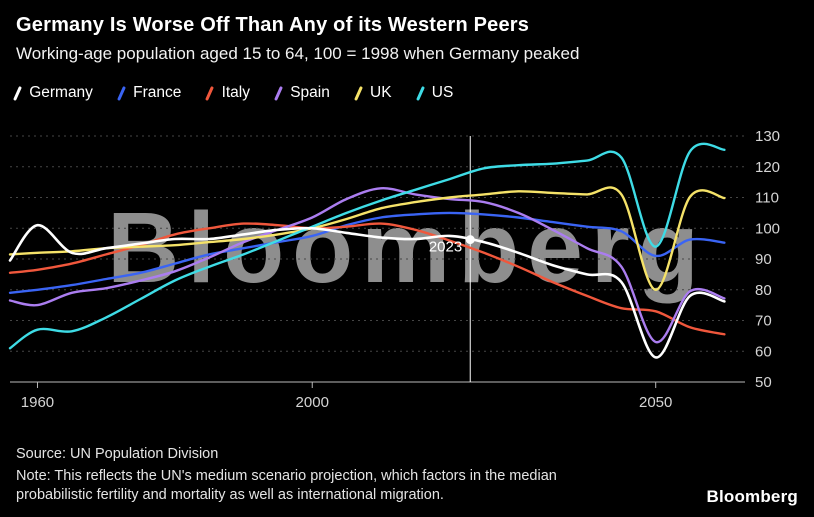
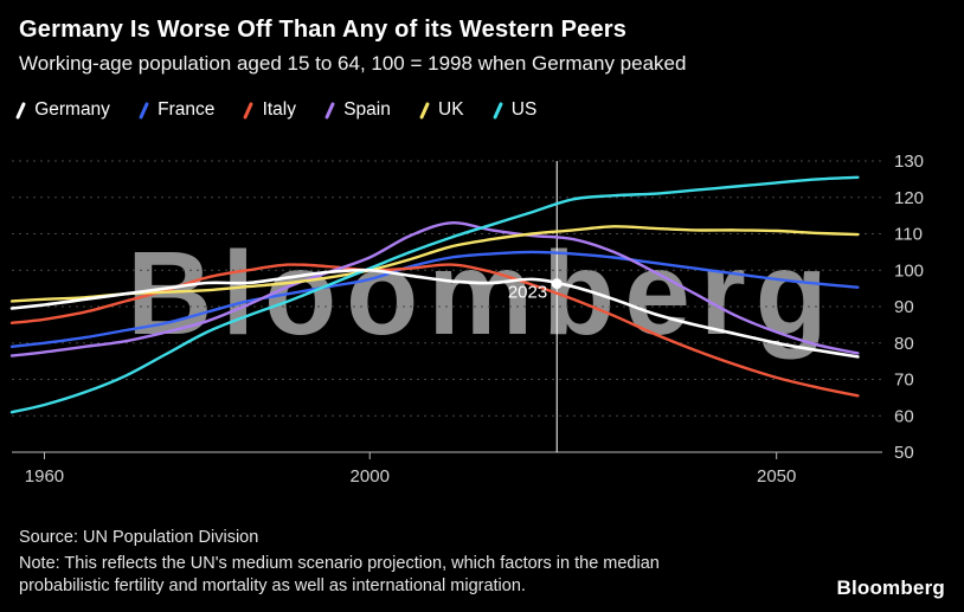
Germany/1960: 101 -> 90
Spain/1960: 75 -> 78
US/1960: 67 -> 63
Germany/2050: 58 -> 80
France/2050: 91 -> 98
Italy/2050: 73 -> 70
Spain/2050: 63 -> 83
UK/2050: 80 -> 111
US/2050: 94 -> 124
